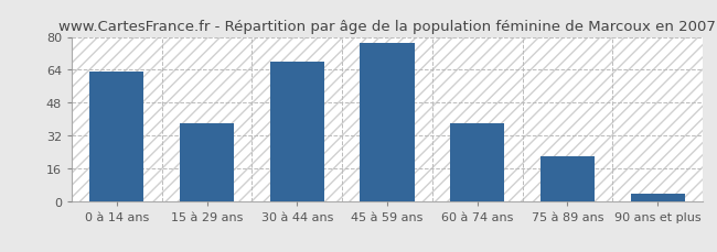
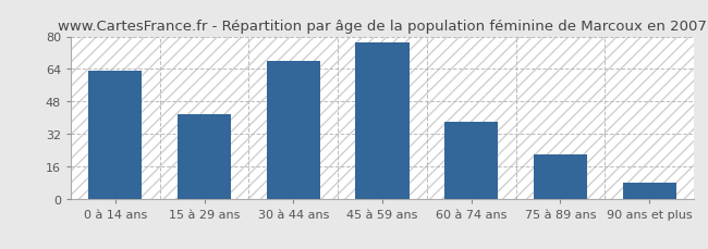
15 à 29 ans: 38 -> 42
90 ans et plus: 4 -> 8
